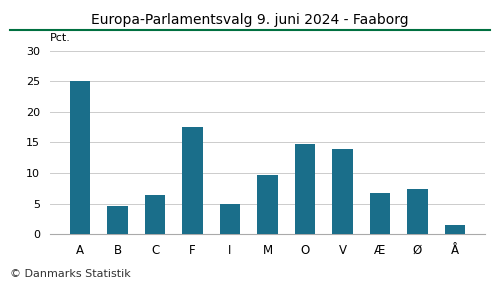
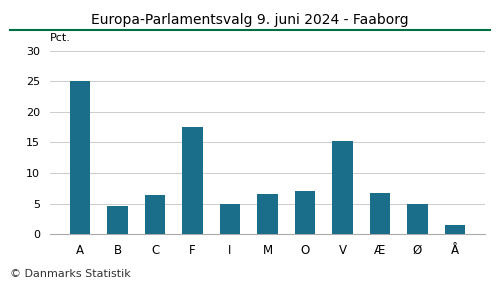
M: 9.6 -> 6.5
O: 14.8 -> 7.0
V: 14.0 -> 15.2
Ø: 7.4 -> 5.0
